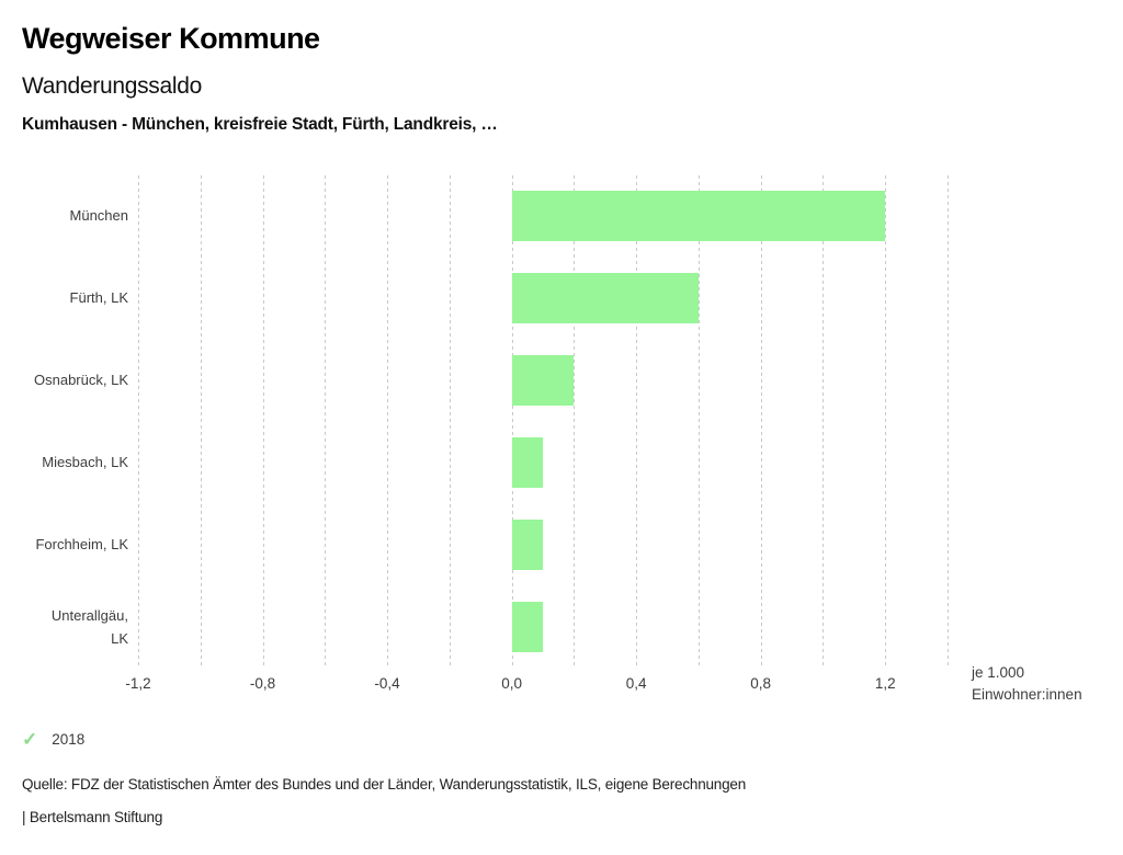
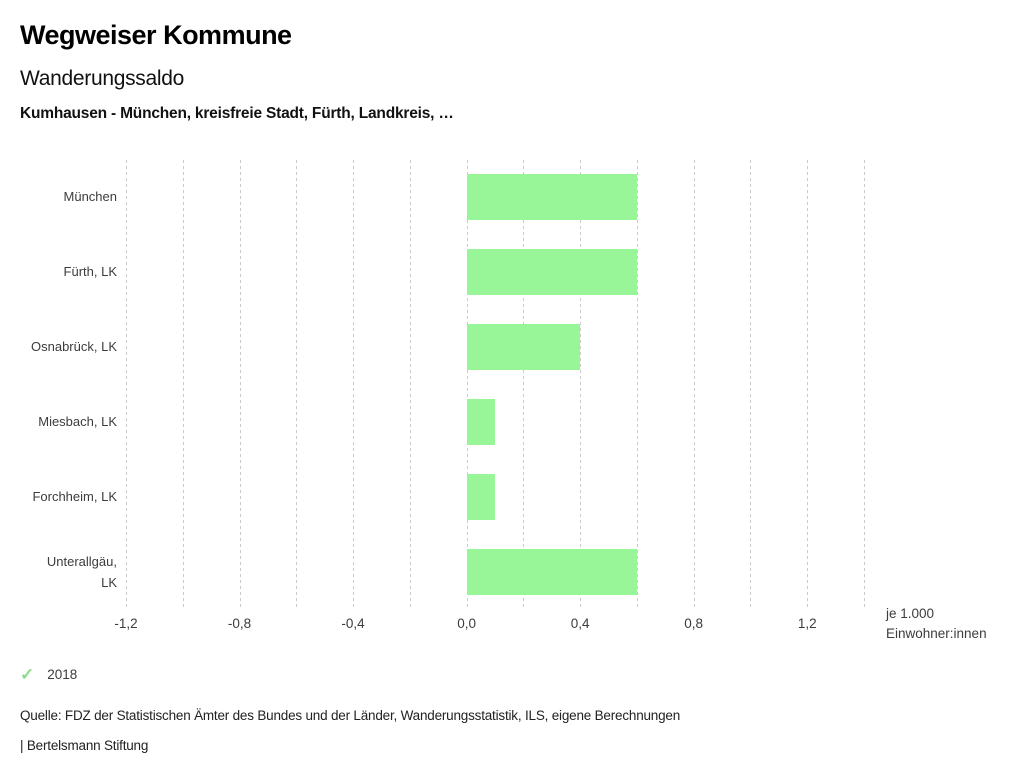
München: 1,2 -> 0,6
Osnabrück, LK: 0,2 -> 0,4
Unterallgäu, LK: 0,1 -> 0,6
